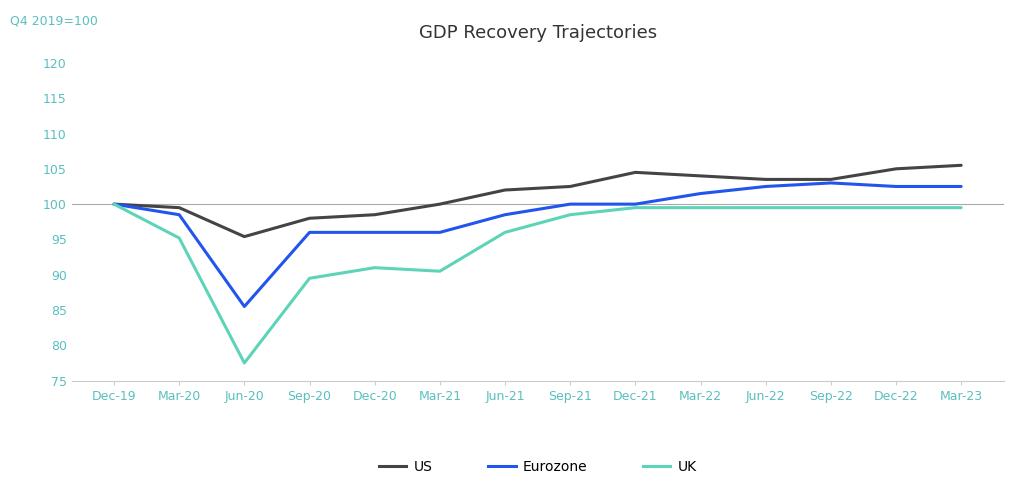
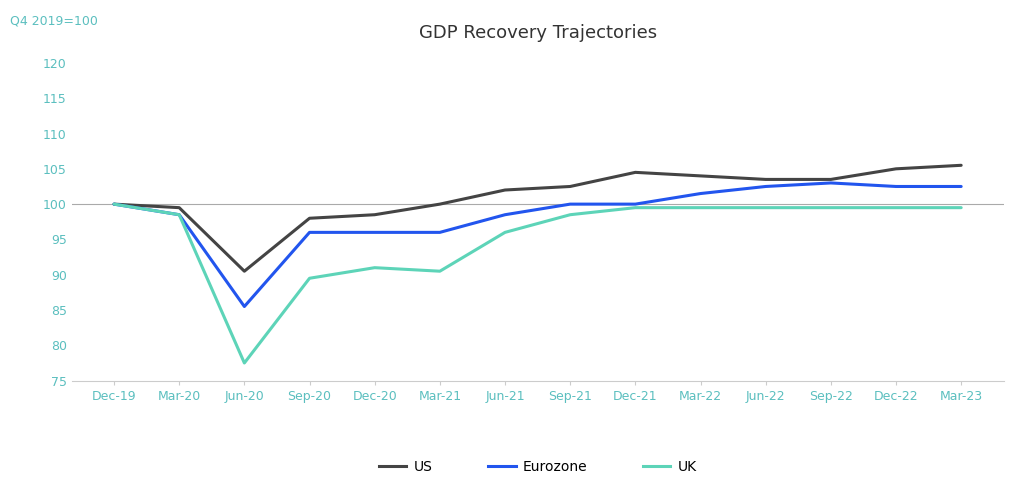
UK/Mar-20: 95.2 -> 98.5
US/Jun-20: 95.4 -> 90.5
